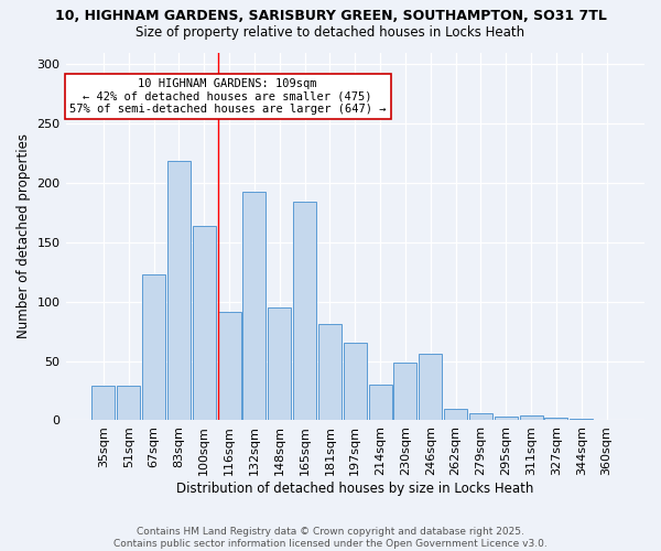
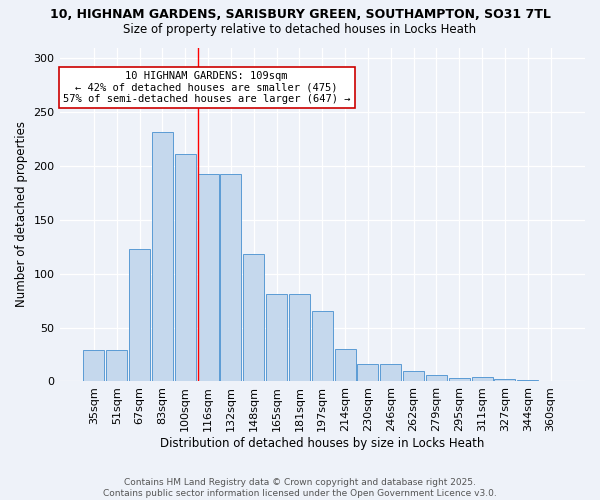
83sqm: 219 -> 232
100sqm: 164 -> 211
116sqm: 91 -> 193
148sqm: 95 -> 118
165sqm: 184 -> 81
230sqm: 49 -> 16
246sqm: 56 -> 16
